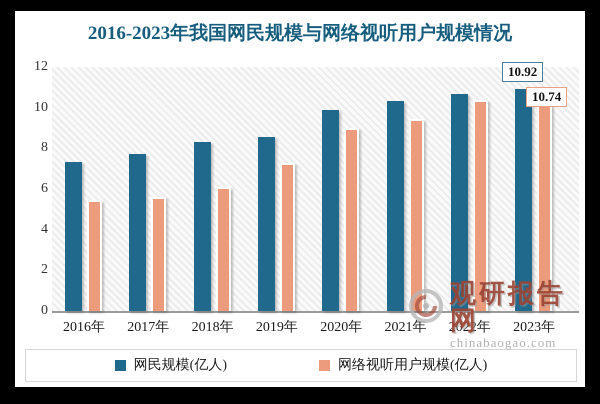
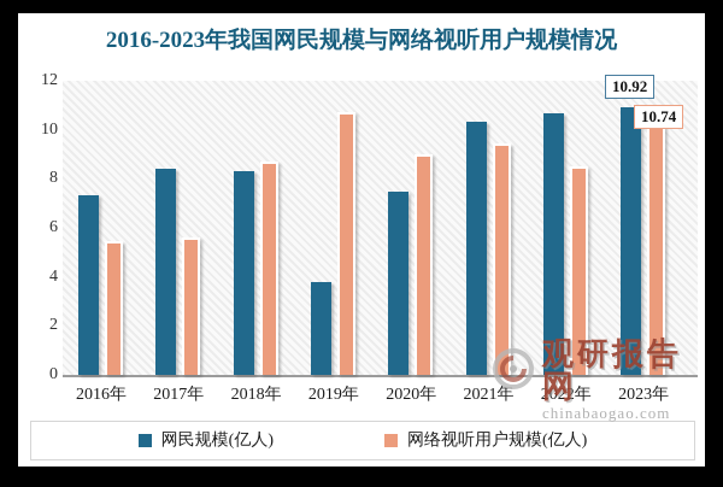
网民规模(亿人)/2017年: 7.7 -> 8.4
网络视听用户规模(亿人)/2018年: 6.1 -> 8.7
网民规模(亿人)/2019年: 8.5 -> 3.8
网络视听用户规模(亿人)/2019年: 7.3 -> 10.7
网民规模(亿人)/2020年: 9.9 -> 7.5
网络视听用户规模(亿人)/2022年: 10.4 -> 8.5
